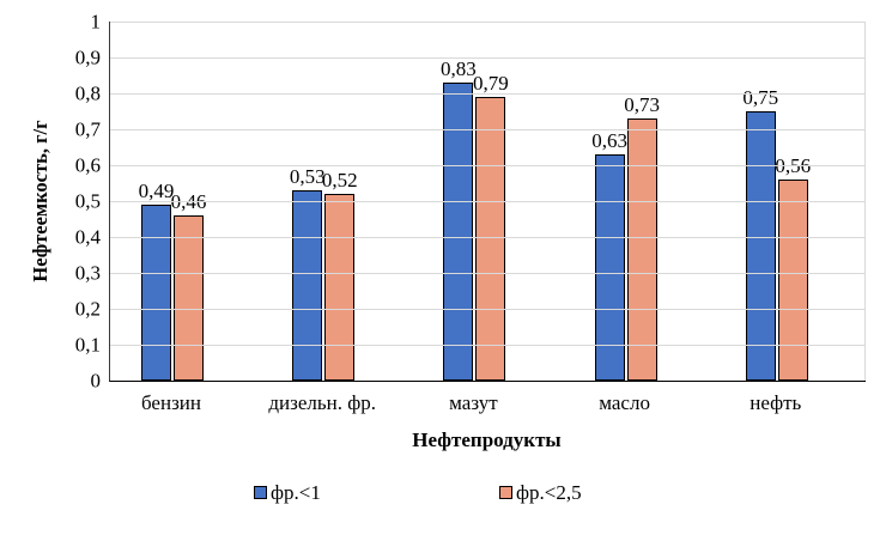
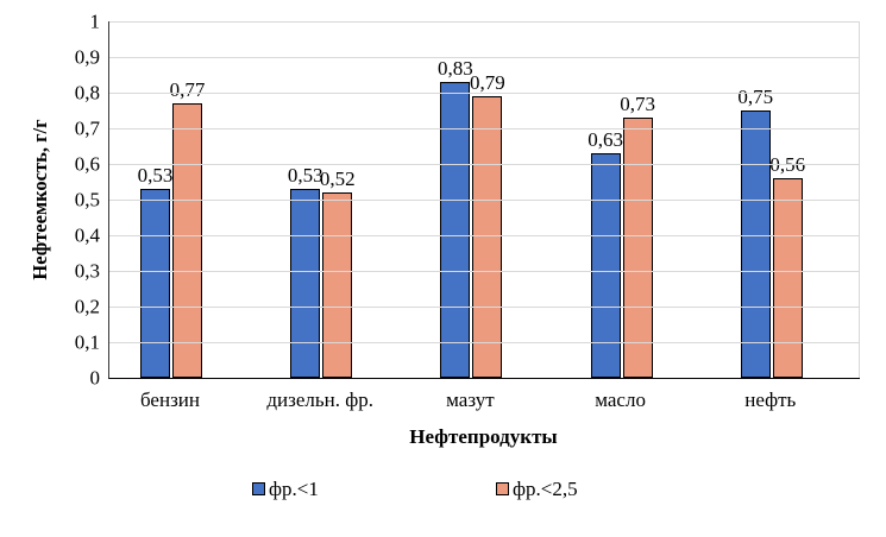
фр.<1/бензин: 0,49 -> 0,53
фр.<2,5/бензин: 0,46 -> 0,77
